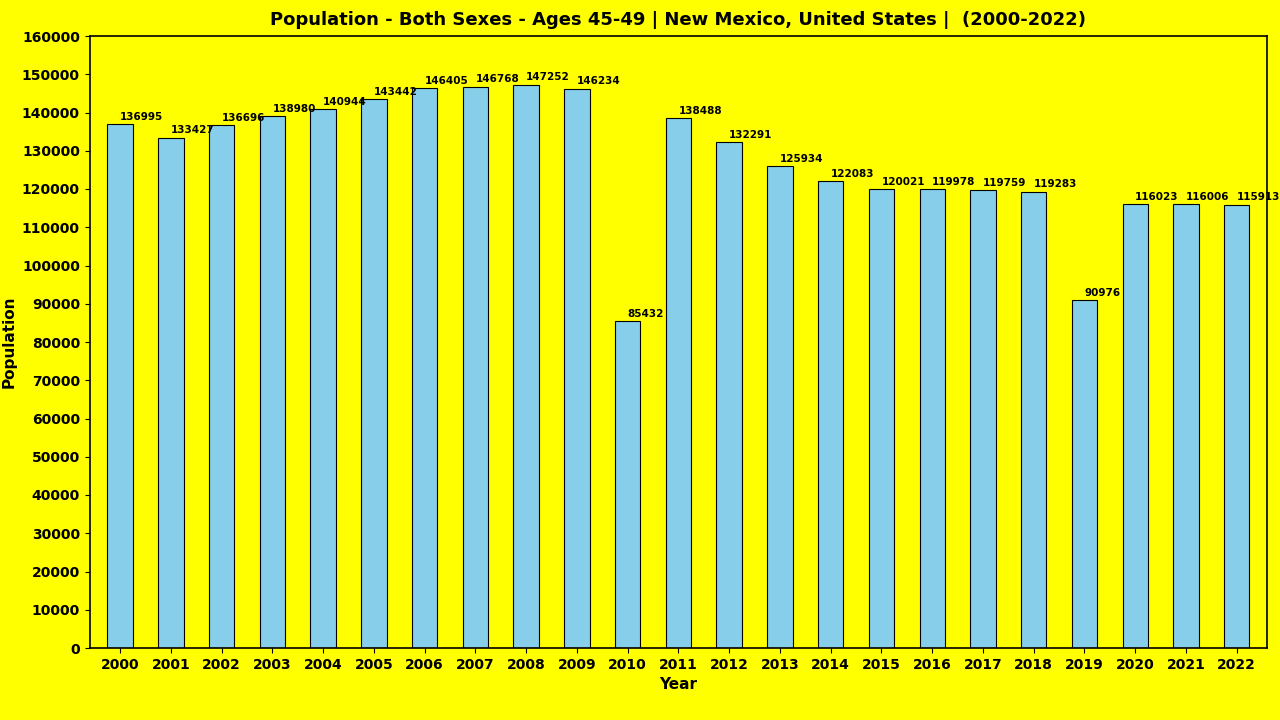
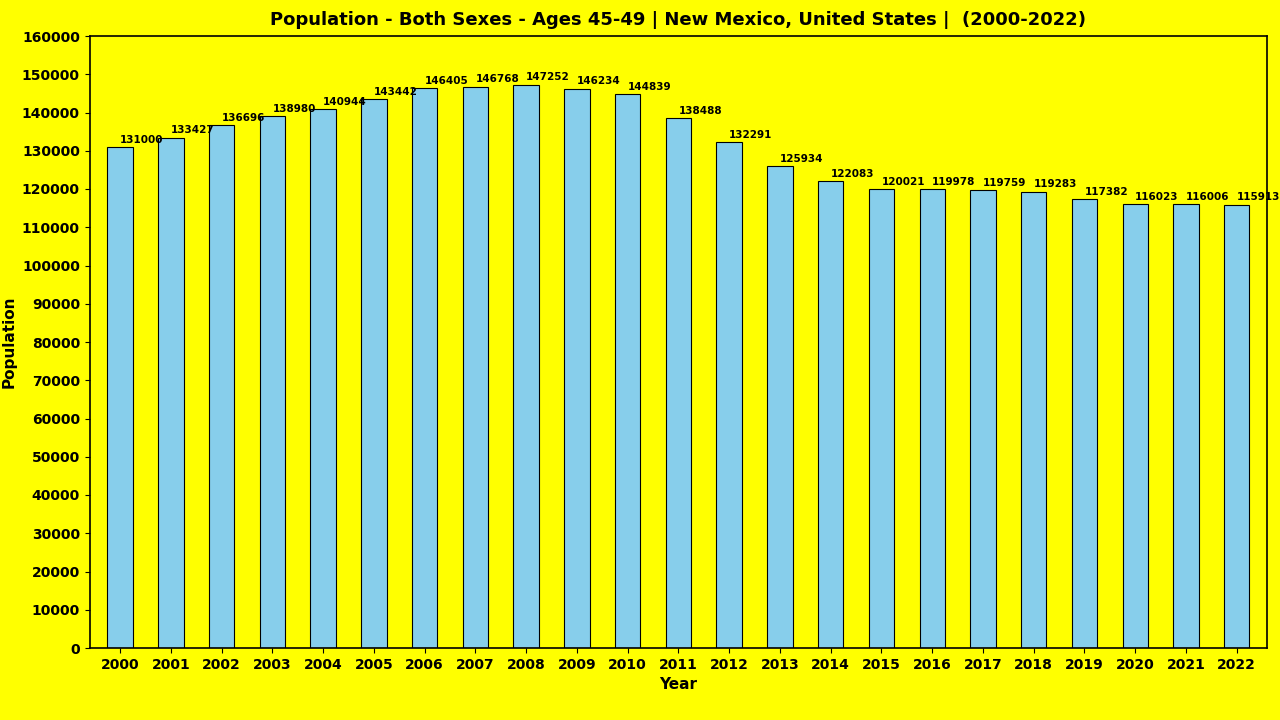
2000: 136995 -> 131000
2010: 85432 -> 144839
2019: 90976 -> 117382
